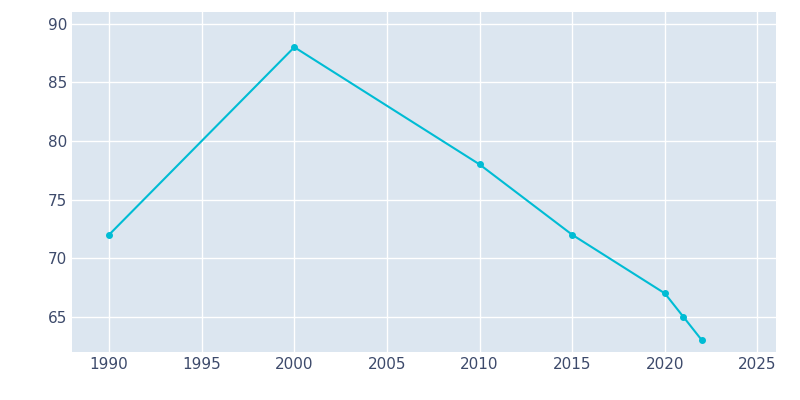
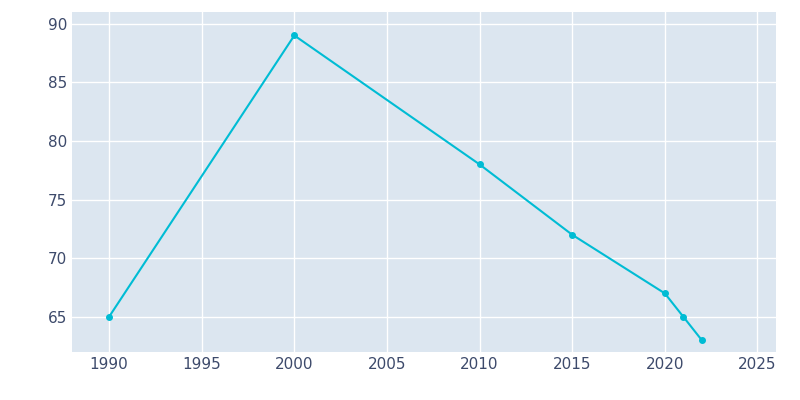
1990: 72 -> 65
2000: 88 -> 89
